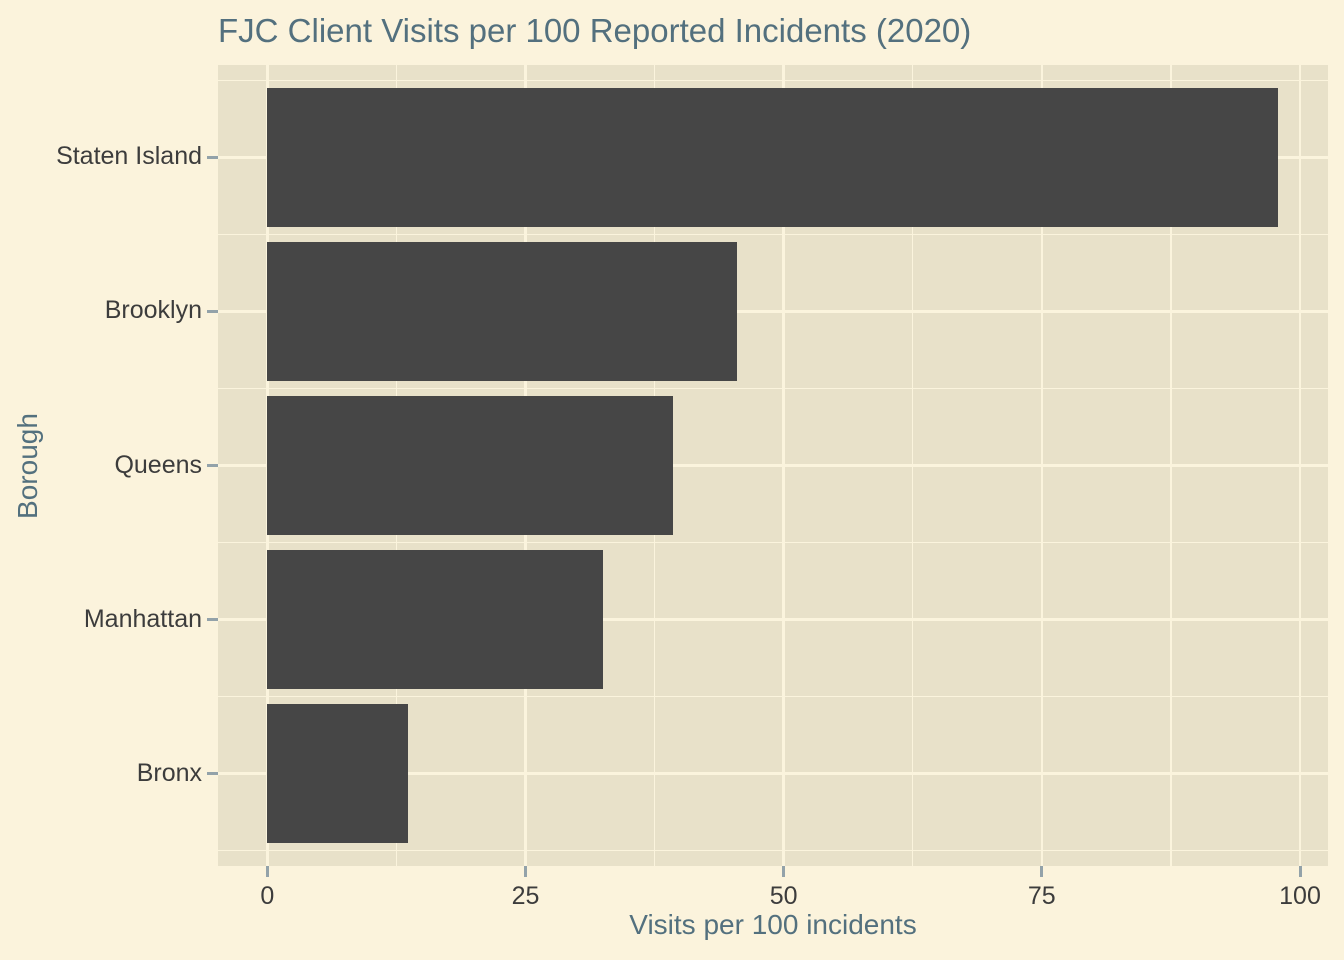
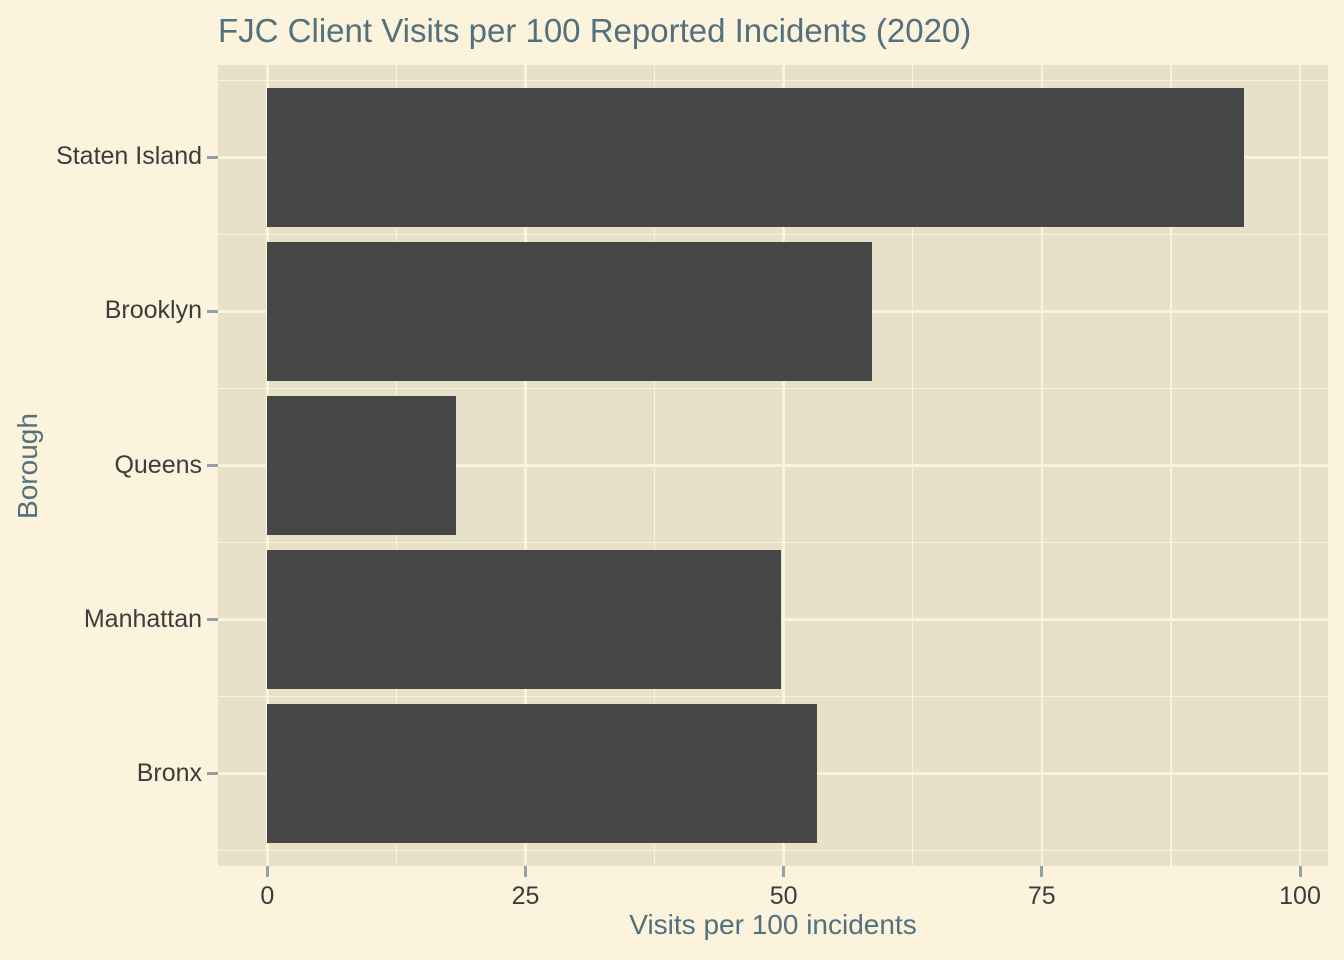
Staten Island: 97.9 -> 94.6
Brooklyn: 45.5 -> 58.6
Queens: 39.3 -> 18.3
Manhattan: 32.5 -> 49.7
Bronx: 13.6 -> 53.2
